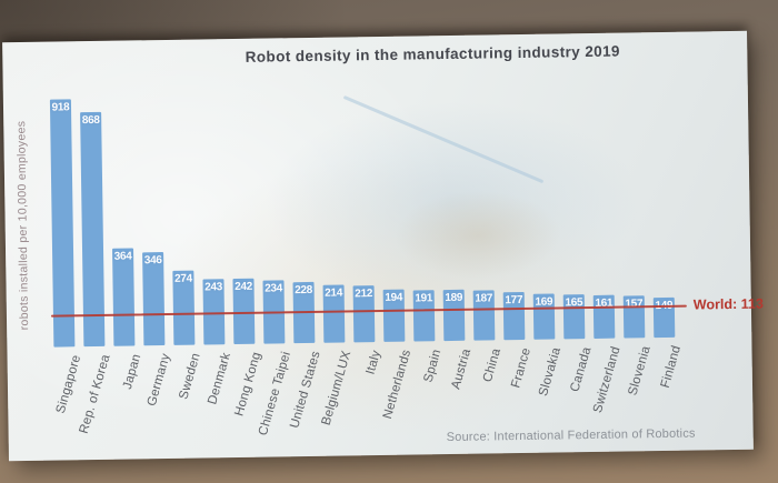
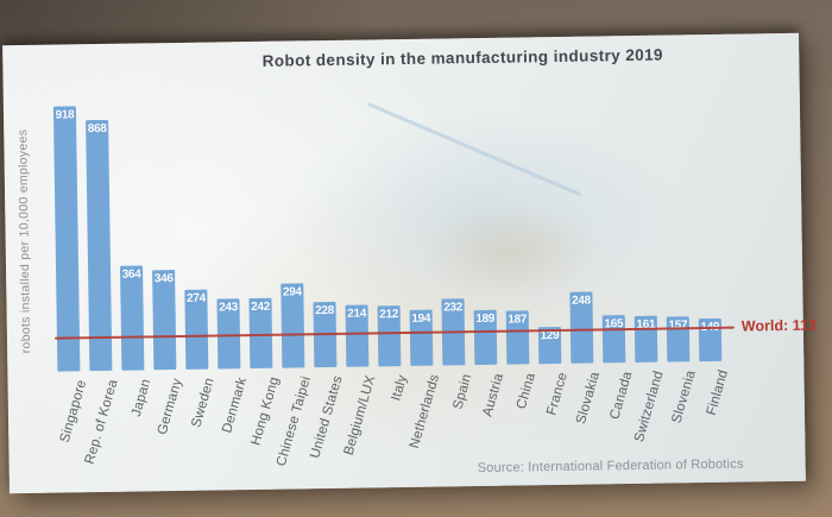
Chinese Taipei: 234 -> 294
Spain: 191 -> 232
France: 177 -> 129
Slovakia: 169 -> 248
